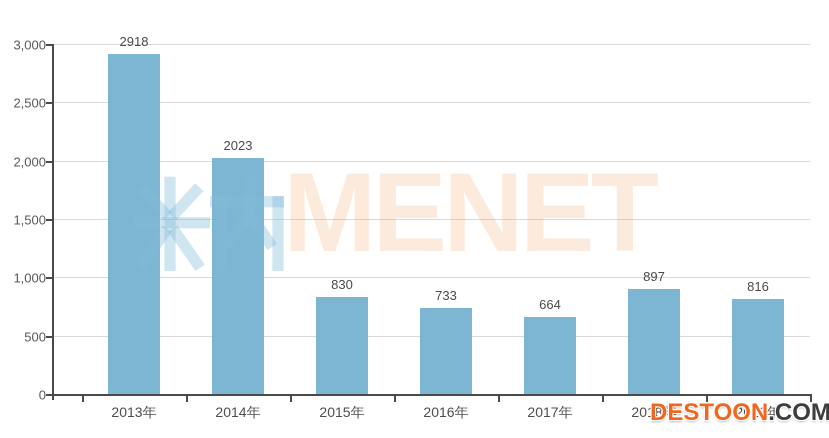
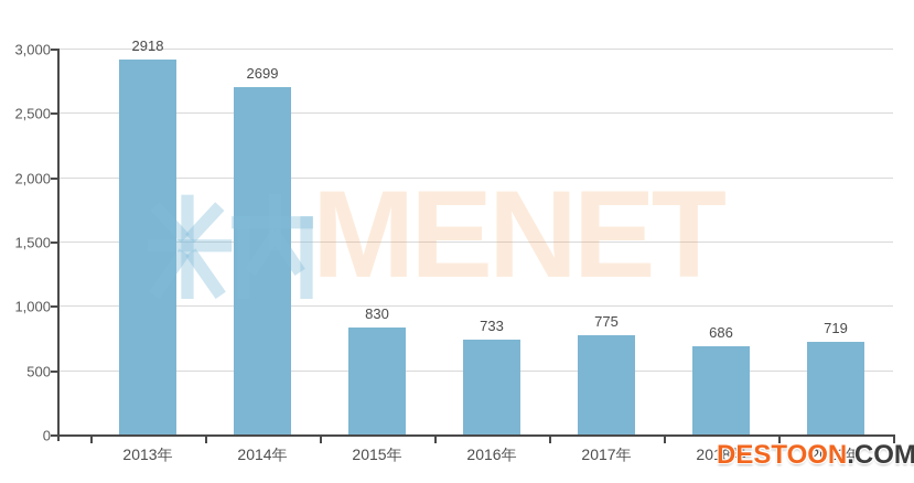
2014年: 2023 -> 2699
2017年: 664 -> 775
2018年: 897 -> 686
2019年: 816 -> 719
